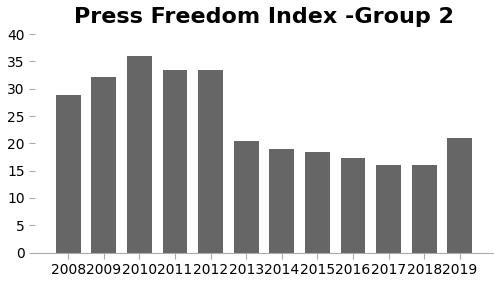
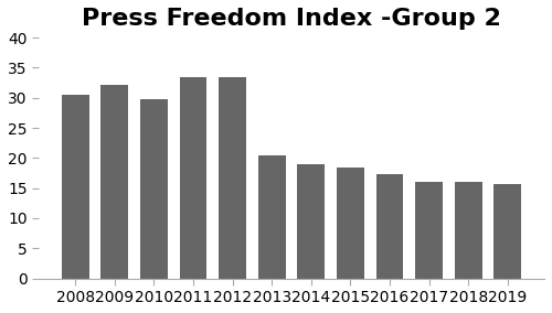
2008: 28.8 -> 30.5
2010: 36.0 -> 29.8
2019: 21.0 -> 15.6
